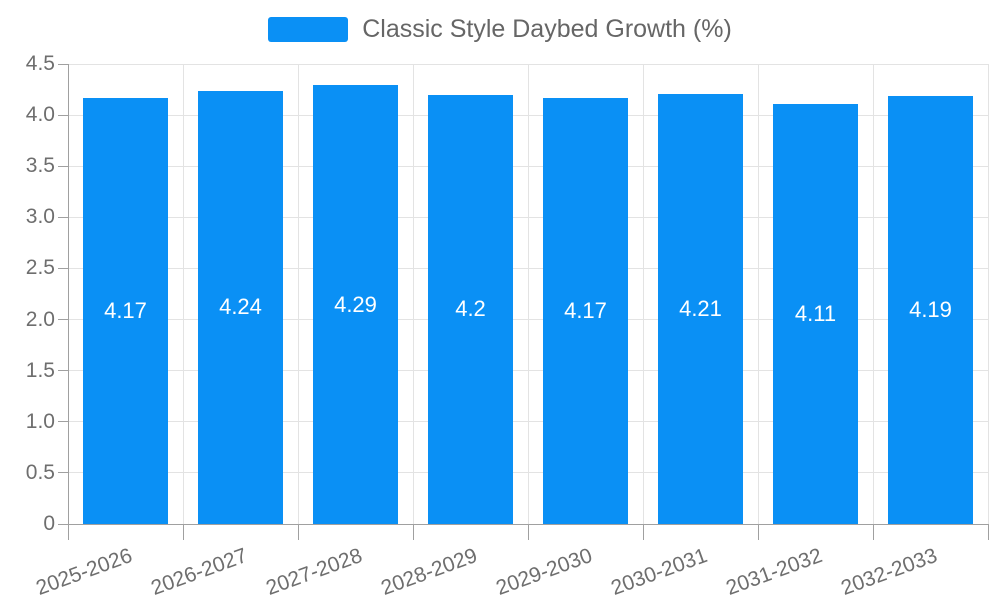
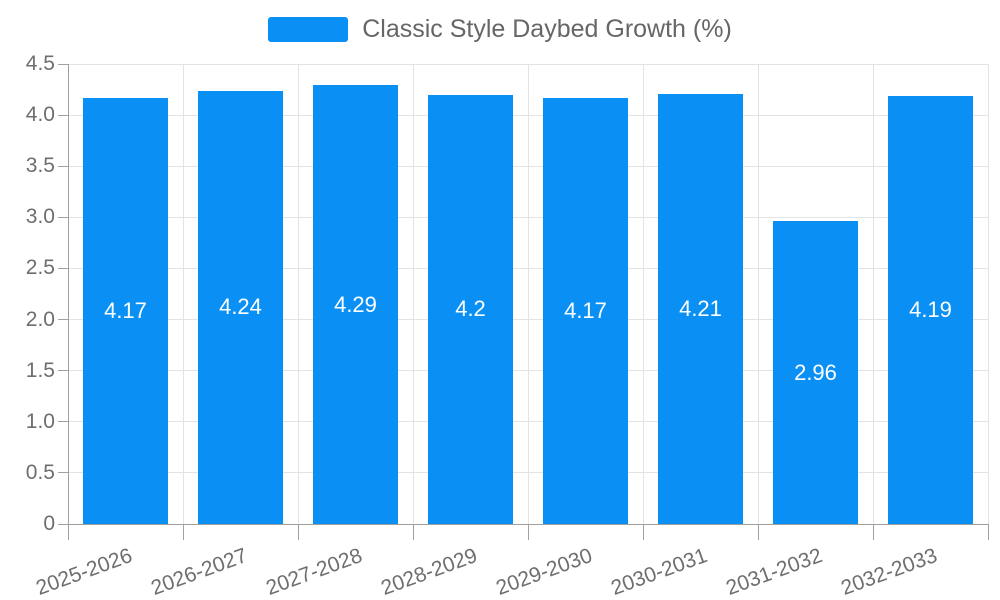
2031-2032: 4.11 -> 2.96
